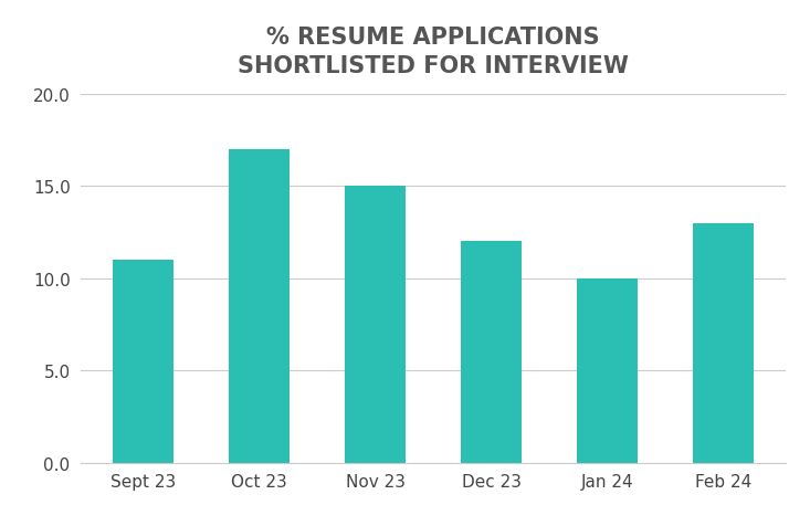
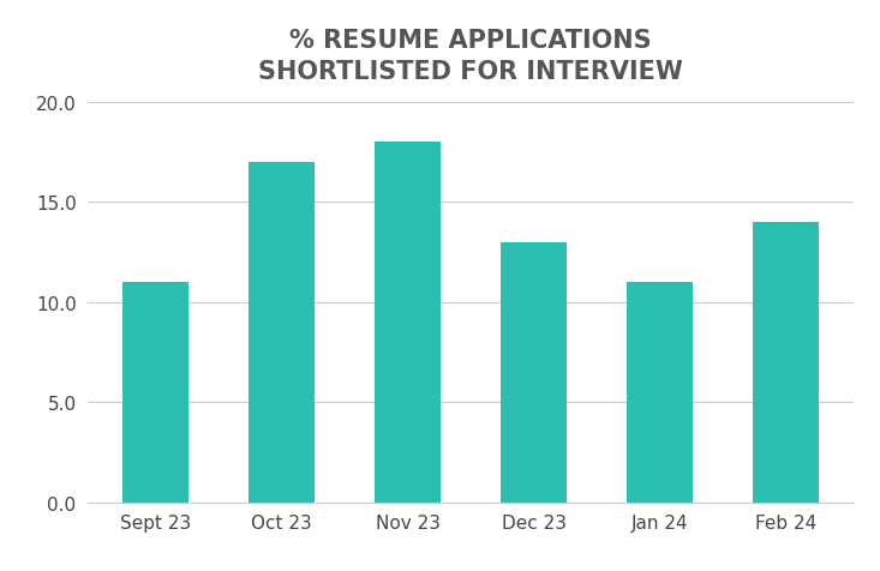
Nov 23: 15 -> 18
Dec 23: 12 -> 13
Jan 24: 10 -> 11
Feb 24: 13 -> 14
